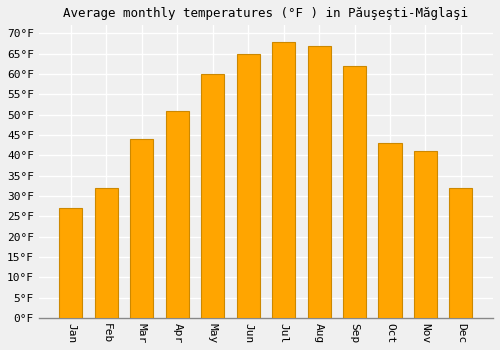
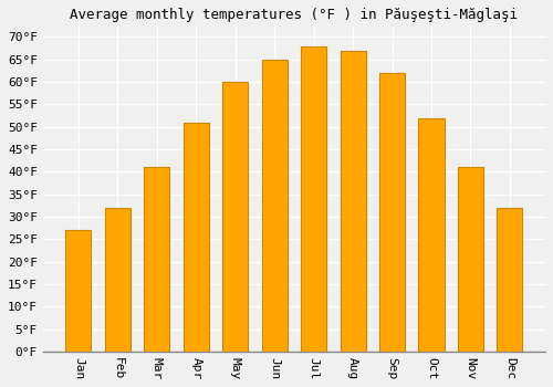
Mar: 44°F -> 41°F
Oct: 43°F -> 52°F
